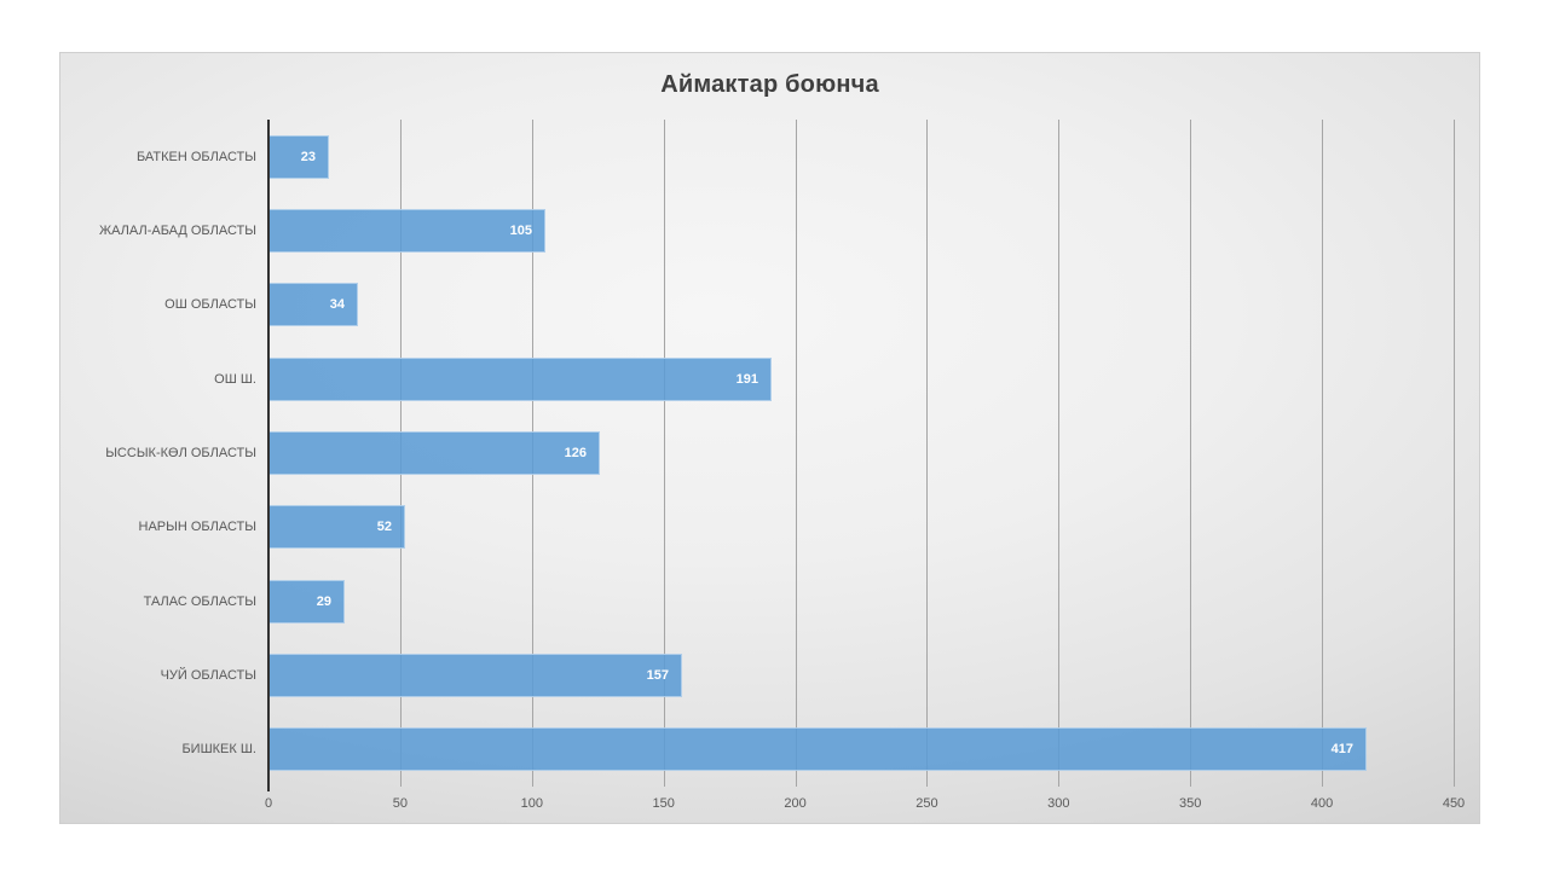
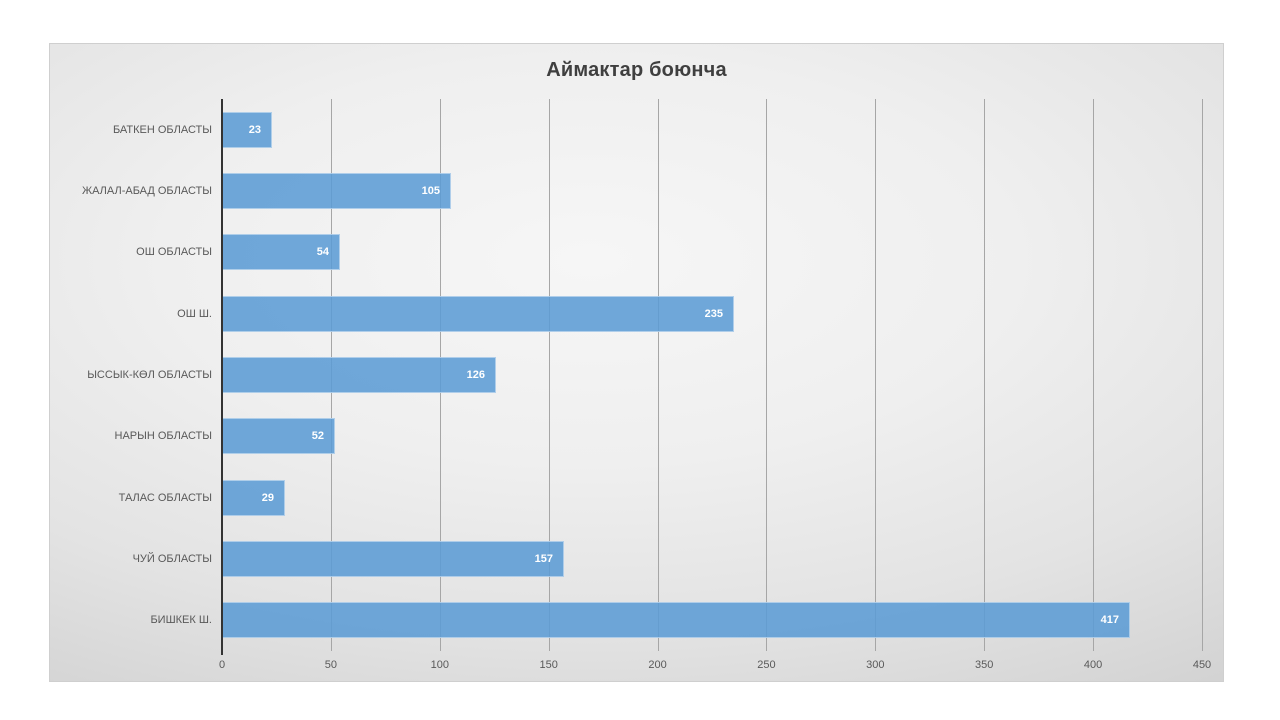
ОШ ОБЛАСТЫ: 34 -> 54
ОШ Ш.: 191 -> 235
